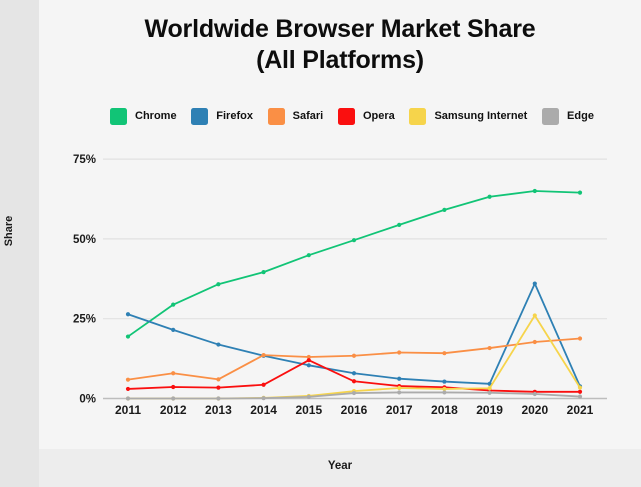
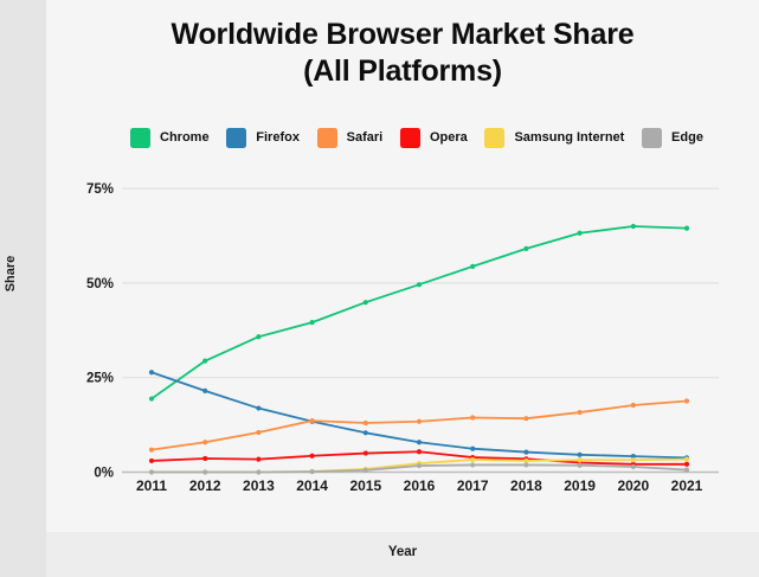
Safari/2013: 6% -> 10%
Opera/2015: 12% -> 5%
Firefox/2020: 36% -> 4%
Samsung Internet/2020: 26% -> 3%
